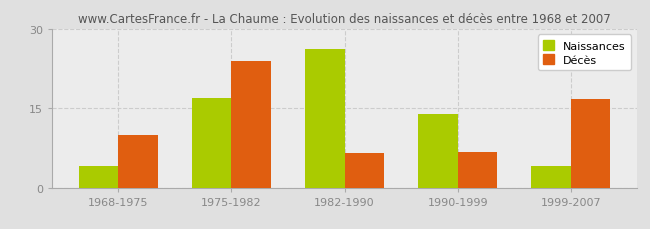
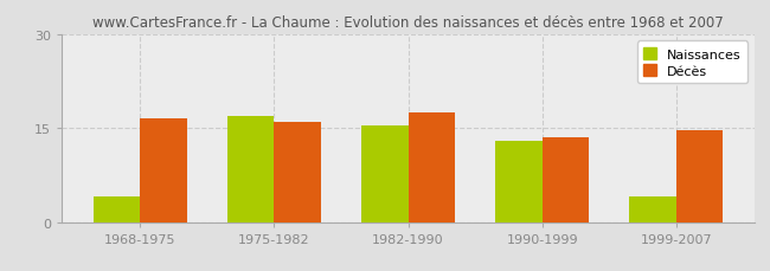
Décès/1968-1975: 10.0 -> 16.5
Décès/1975-1982: 24.0 -> 16.0
Naissances/1982-1990: 26.2 -> 15.5
Décès/1982-1990: 6.6 -> 17.5
Naissances/1990-1999: 14.0 -> 13.0
Décès/1990-1999: 6.8 -> 13.5
Décès/1999-2007: 16.8 -> 14.7
